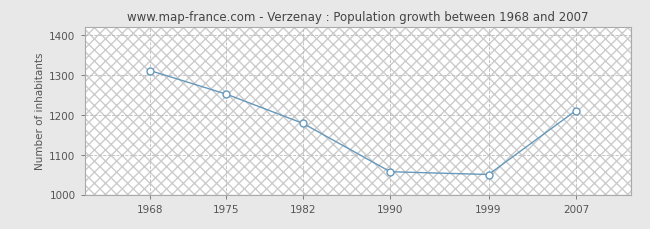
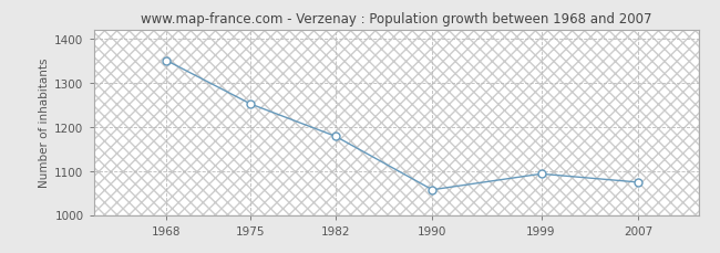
1968: 1310 -> 1350
1999: 1050 -> 1093
2007: 1210 -> 1074
